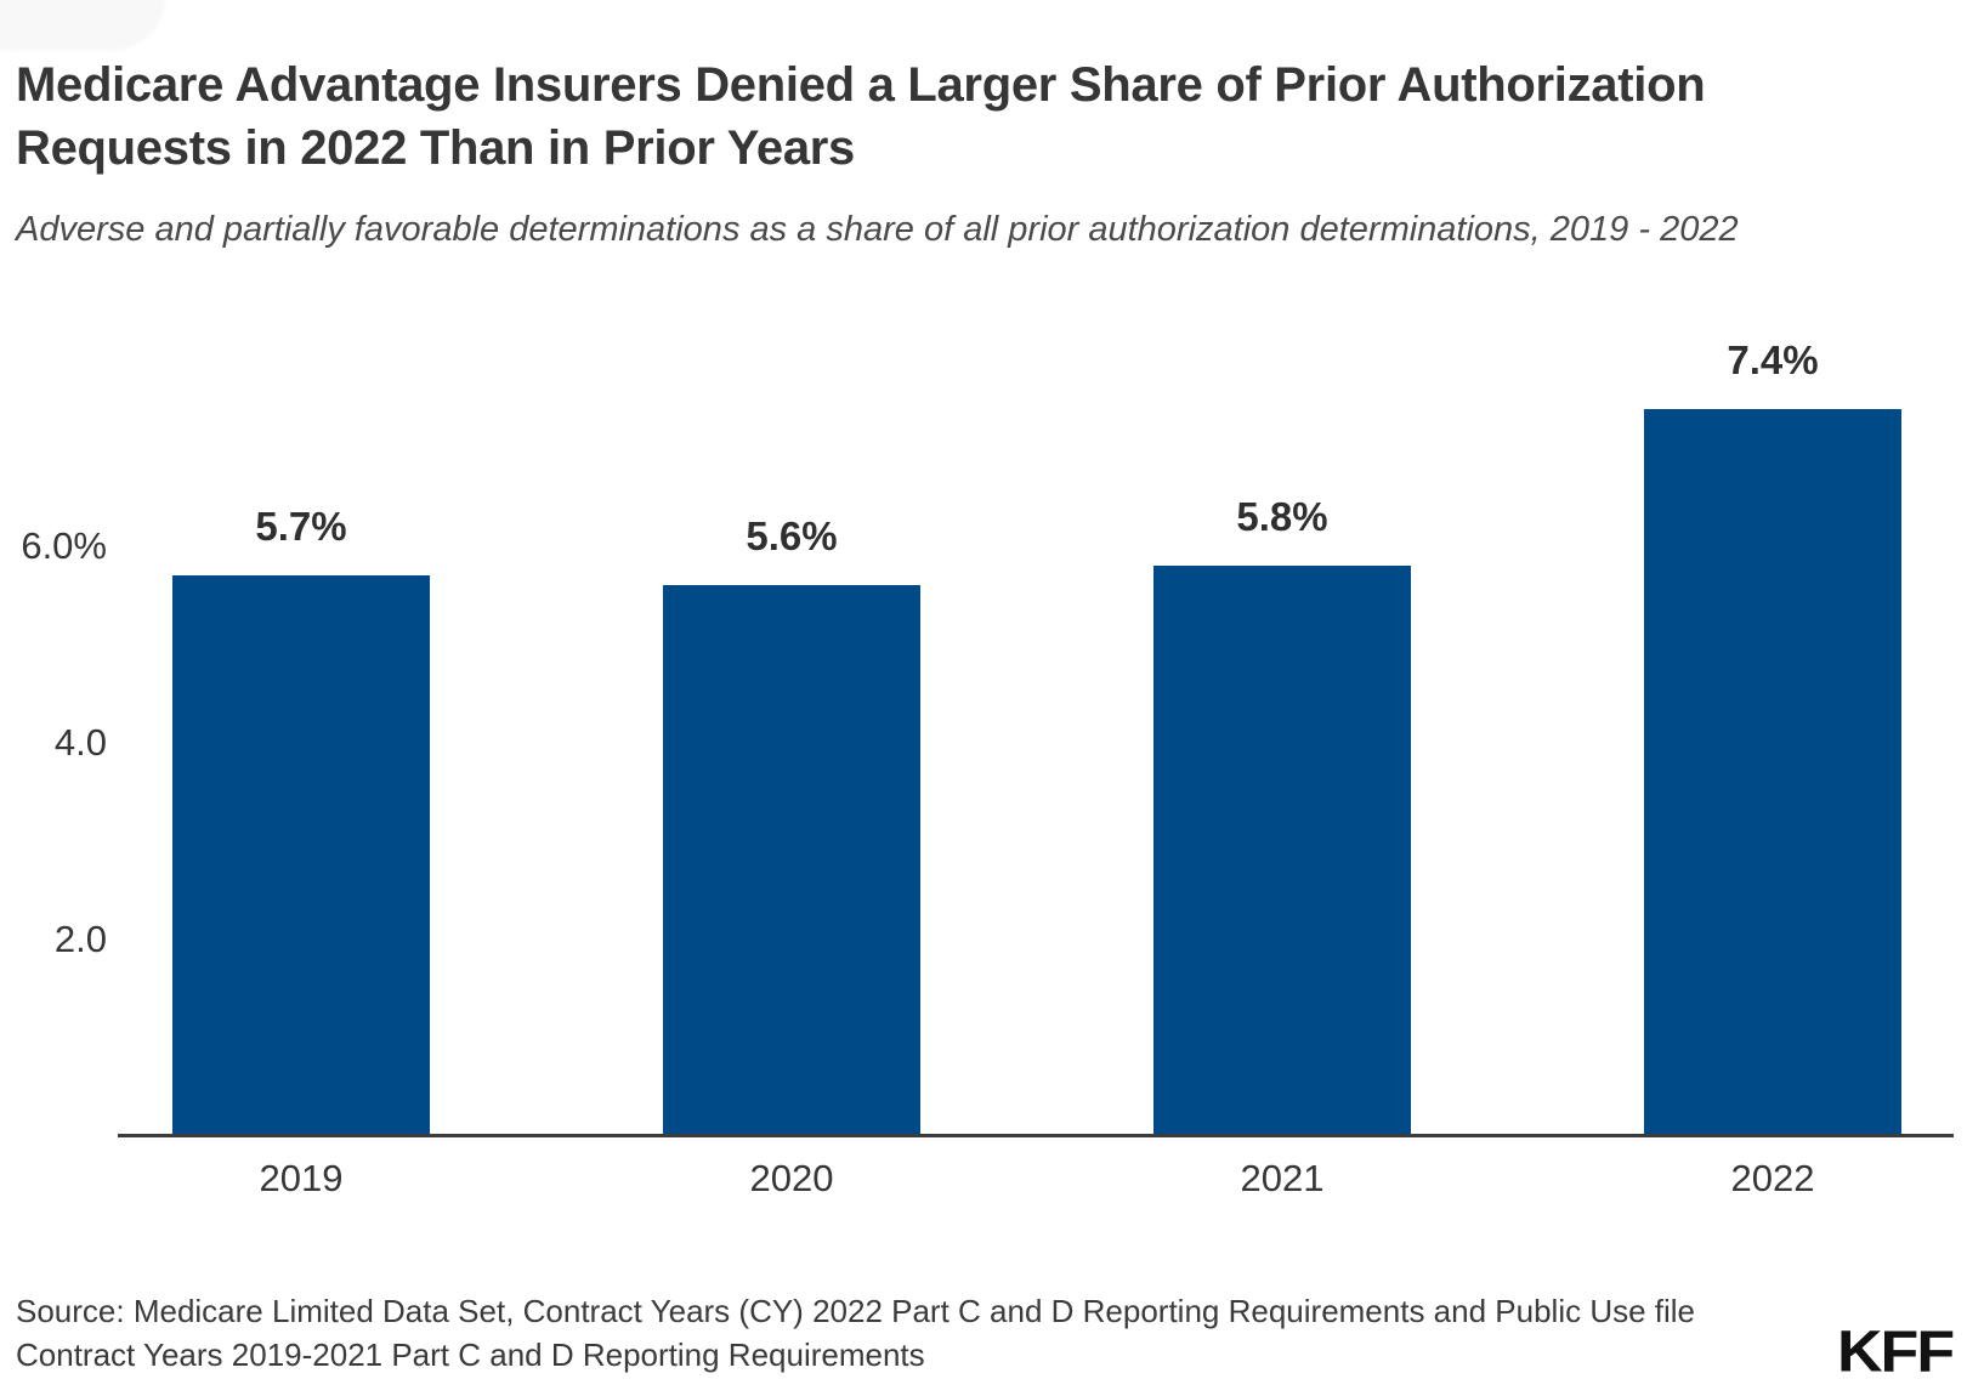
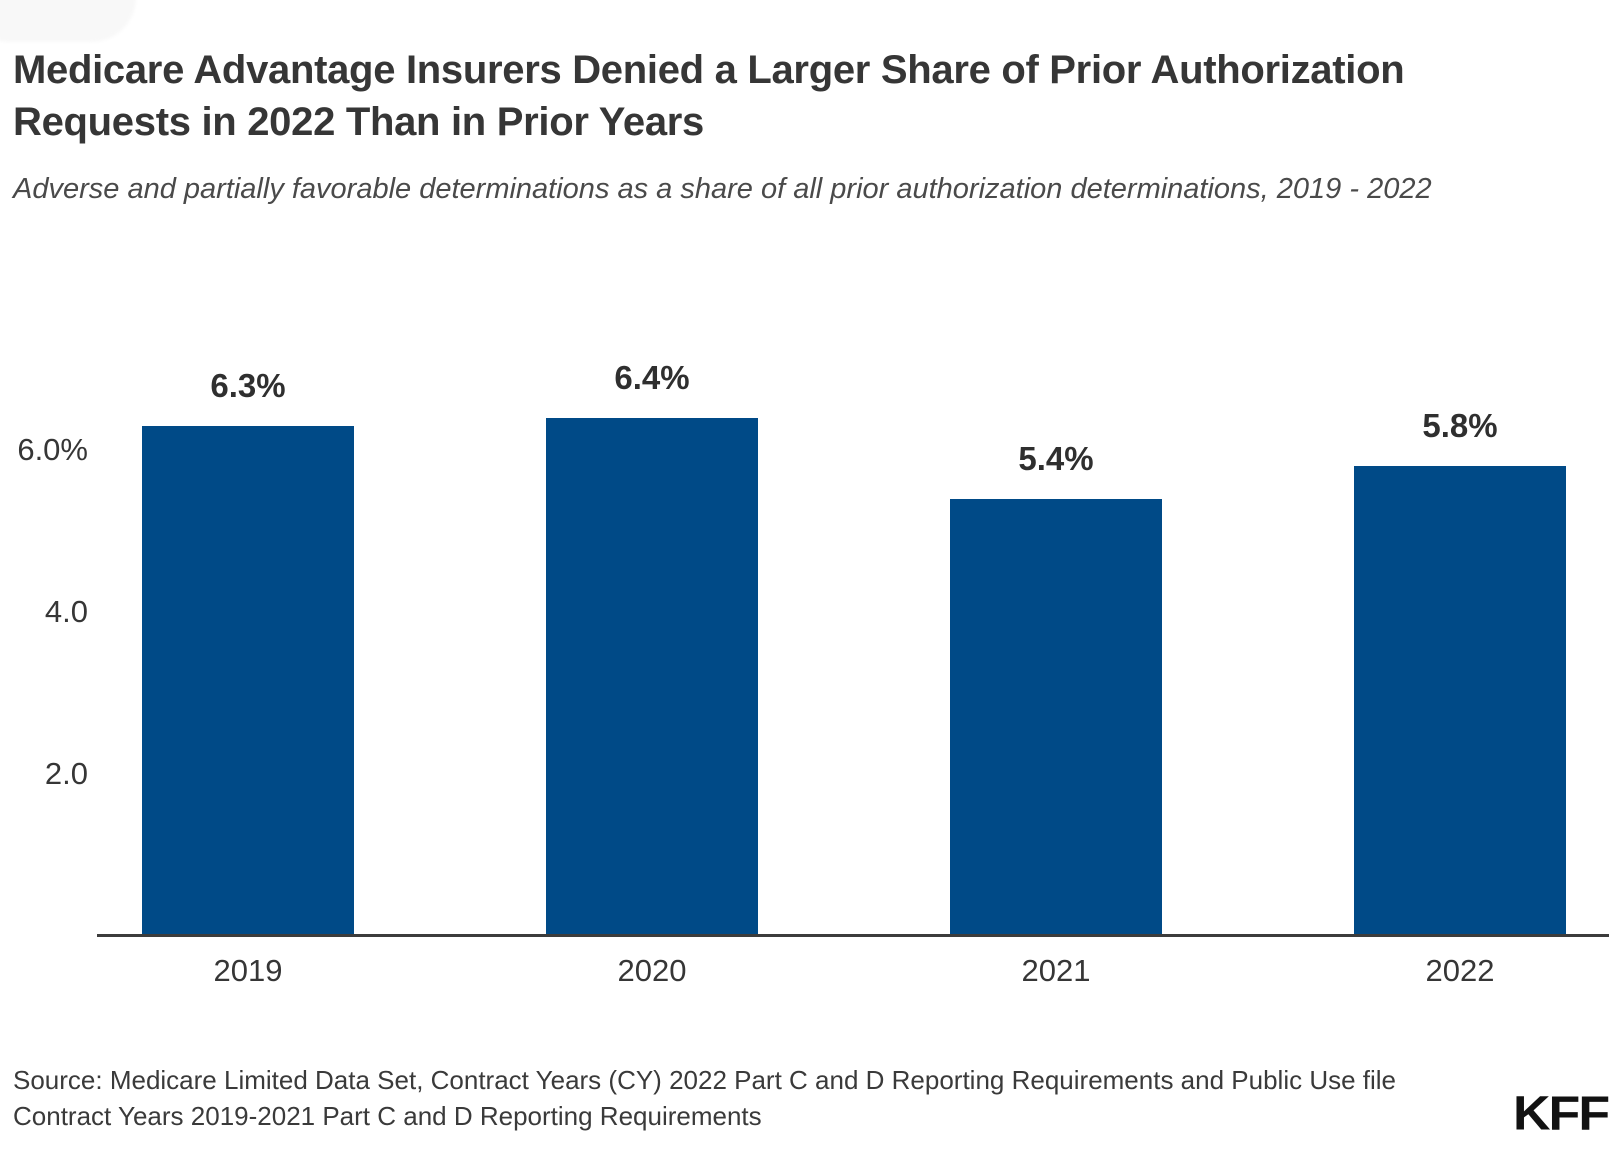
2019: 5.7% -> 6.3%
2020: 5.6% -> 6.4%
2021: 5.8% -> 5.4%
2022: 7.4% -> 5.8%
